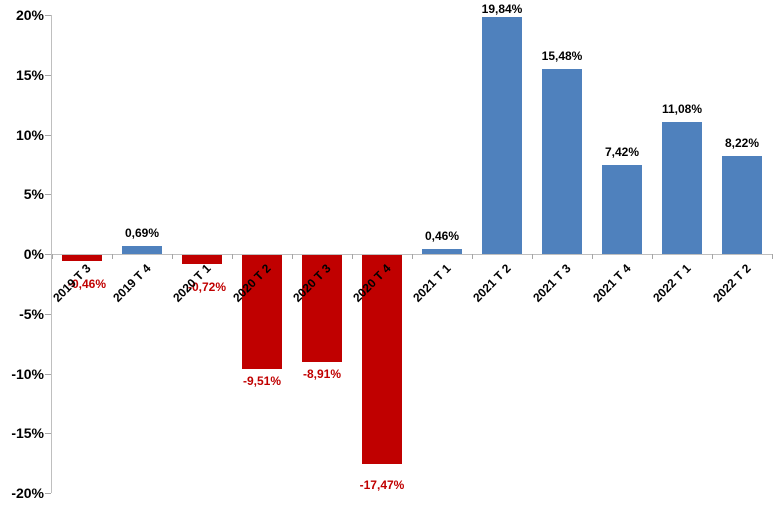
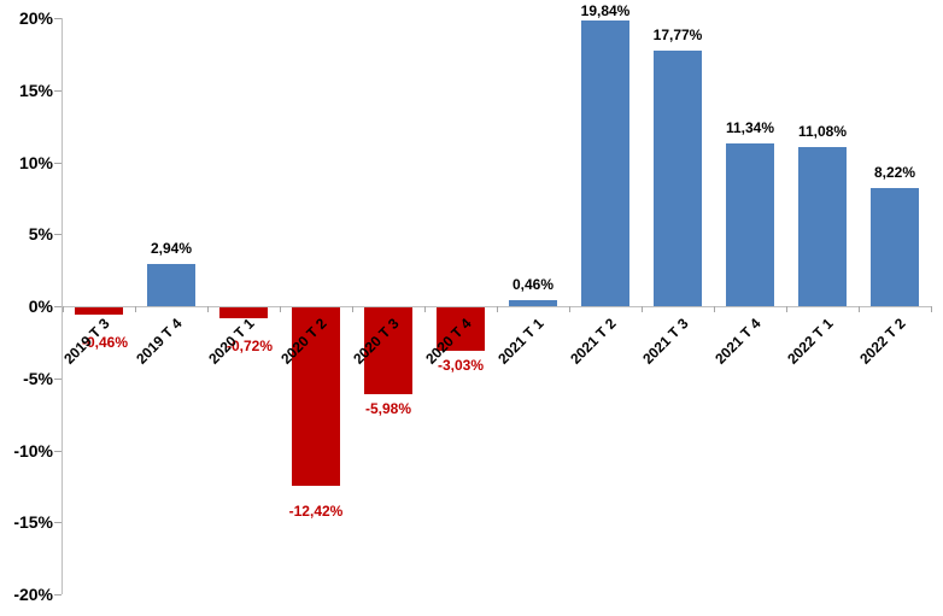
2019 T 4: 0,69% -> 2,94%
2020 T 2: -9,51% -> -12,42%
2020 T 3: -8,91% -> -5,98%
2020 T 4: -17,47% -> -3,03%
2021 T 3: 15,48% -> 17,77%
2021 T 4: 7,42% -> 11,34%
